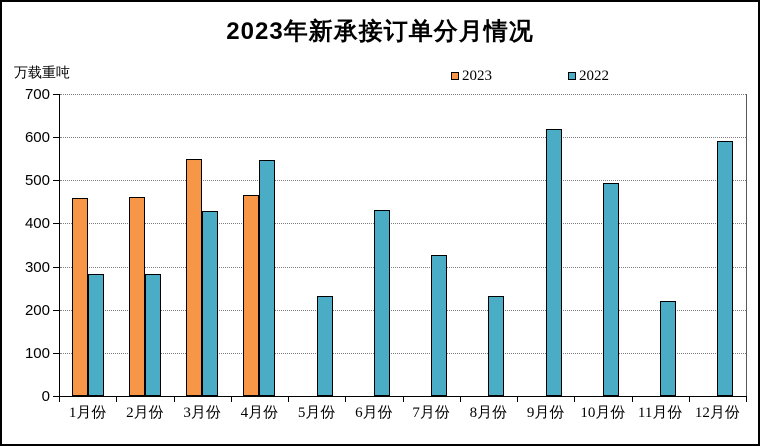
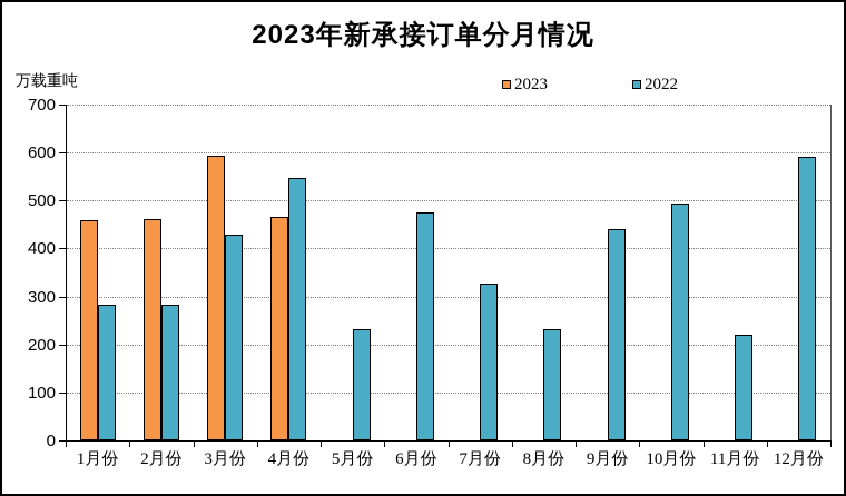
2023/3月份: 550 -> 590
2022/6月份: 430 -> 480
2022/9月份: 620 -> 440
